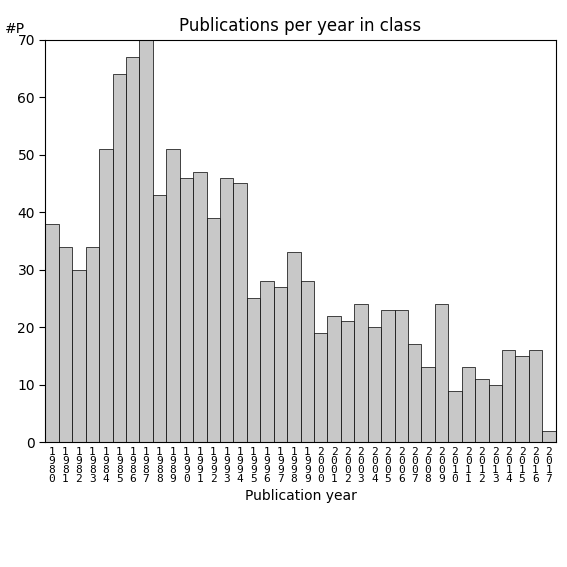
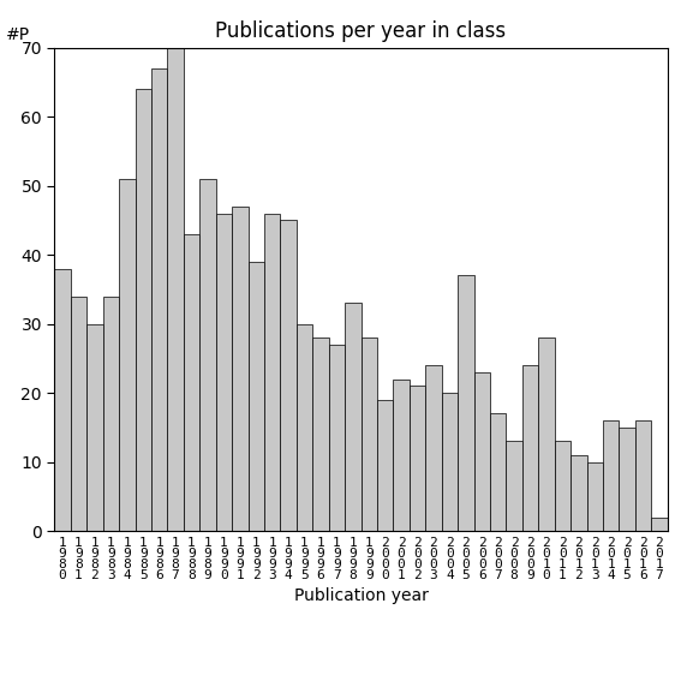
1 9 9 5: 25 -> 30
2 0 0 5: 23 -> 37
2 0 1 0: 9 -> 28
